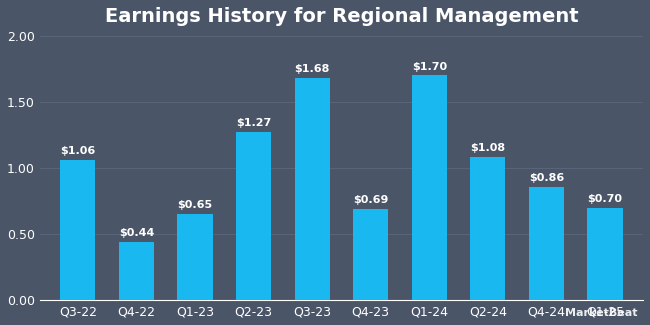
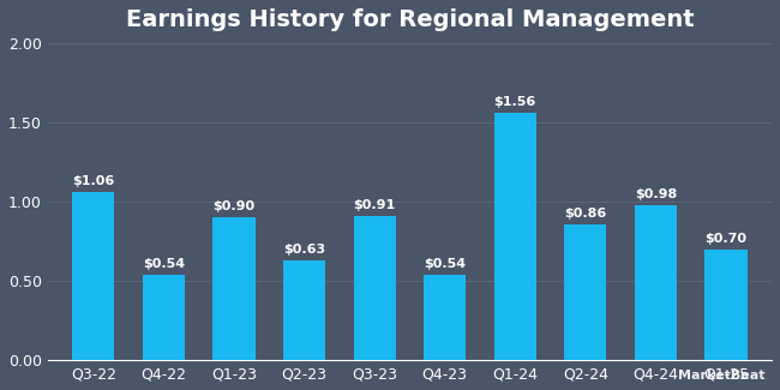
Q4-22: $0.44 -> $0.54
Q1-23: $0.65 -> $0.90
Q2-23: $1.27 -> $0.63
Q3-23: $1.68 -> $0.91
Q4-23: $0.69 -> $0.54
Q1-24: $1.70 -> $1.56
Q2-24: $1.08 -> $0.86
Q4-24: $0.86 -> $0.98
